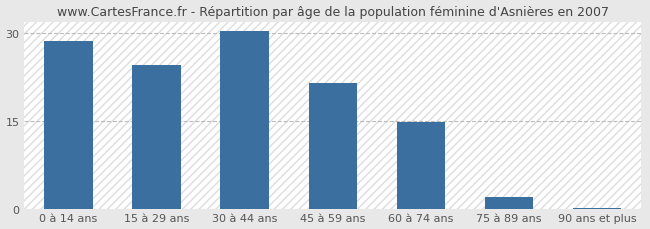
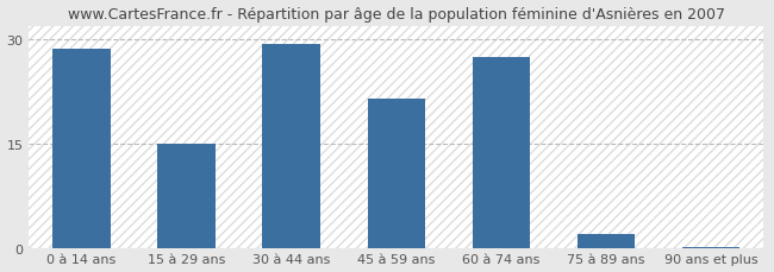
15 à 29 ans: 24.6 -> 15.0
30 à 44 ans: 30.4 -> 29.3
60 à 74 ans: 14.8 -> 27.5
